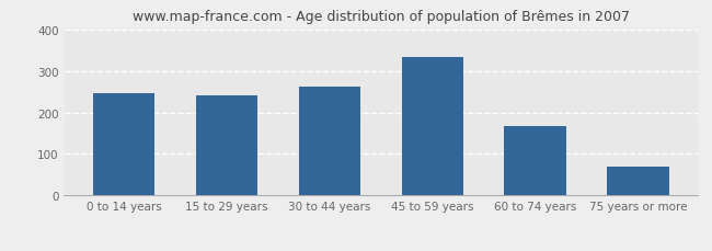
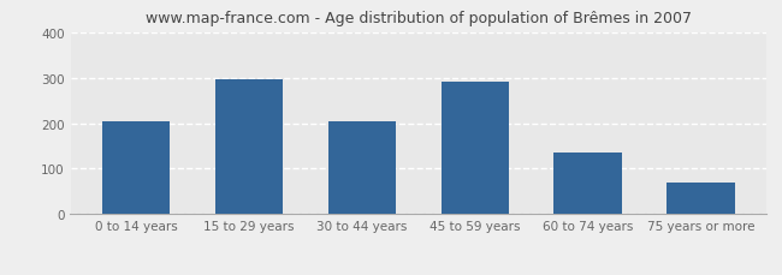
0 to 14 years: 245 -> 205
15 to 29 years: 242 -> 295
30 to 44 years: 261 -> 205
45 to 59 years: 333 -> 290
60 to 74 years: 168 -> 135
